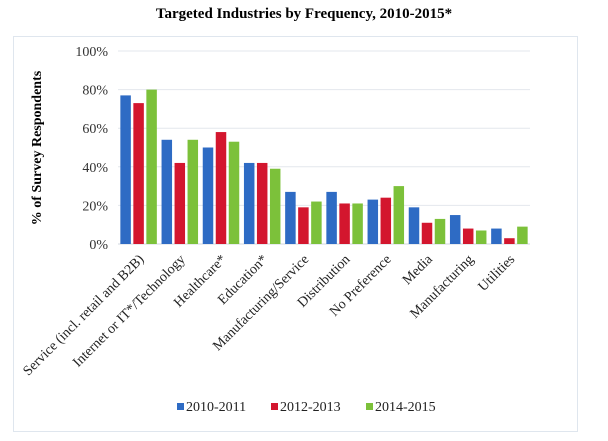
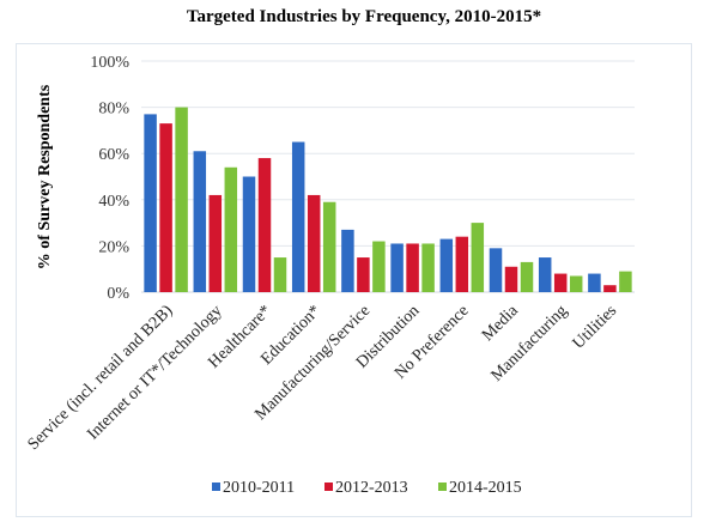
2010-2011/Internet or IT*/Technology: 54% -> 61%
2014-2015/Healthcare*: 53% -> 15%
2010-2011/Education*: 42% -> 65%
2012-2013/Manufacturing/Service: 19% -> 15%
2010-2011/Distribution: 27% -> 21%
